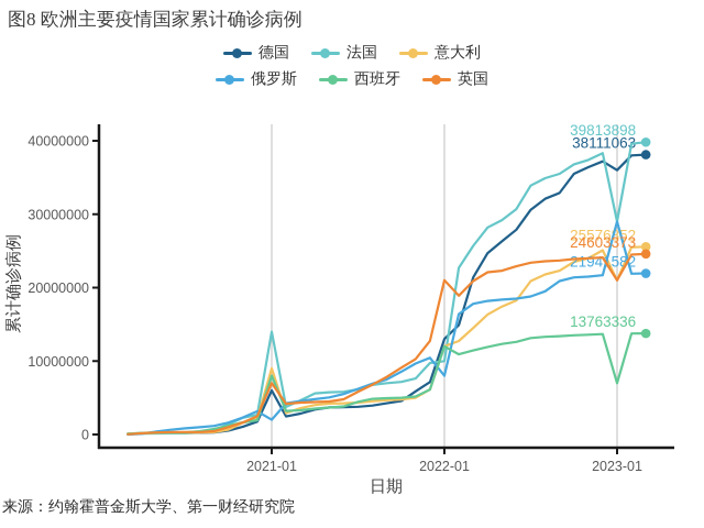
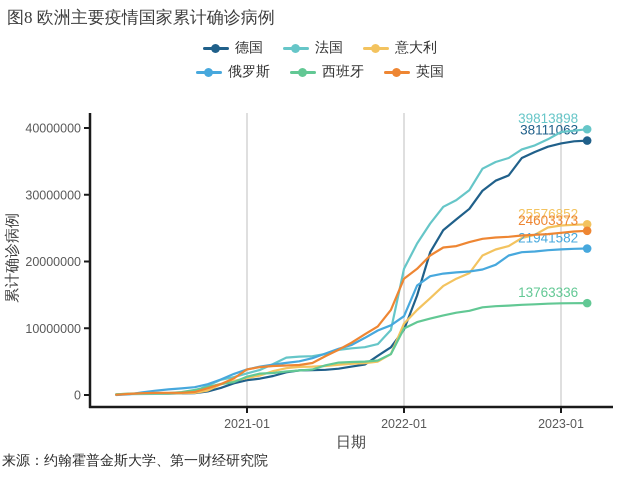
德国/2021-01: 6000000 -> 2000000
法国/2021-01: 14000000 -> 3000000
意大利/2021-01: 9000000 -> 3000000
俄罗斯/2021-01: 2000000 -> 4000000
西班牙/2021-01: 8000000 -> 3000000
英国/2021-01: 7000000 -> 4000000
德国/2022-01: 13000000 -> 10000000
法国/2022-01: 10000000 -> 19000000
意大利/2022-01: 12000000 -> 11000000
俄罗斯/2022-01: 8000000 -> 12000000
西班牙/2022-01: 12000000 -> 10000000
英国/2022-01: 21000000 -> 17000000
德国/2023-01: 36000000 -> 38000000
法国/2023-01: 29000000 -> 39000000
意大利/2023-01: 21000000 -> 25000000
俄罗斯/2023-01: 29000000 -> 22000000
西班牙/2023-01: 7000000 -> 14000000
英国/2023-01: 21000000 -> 24000000
